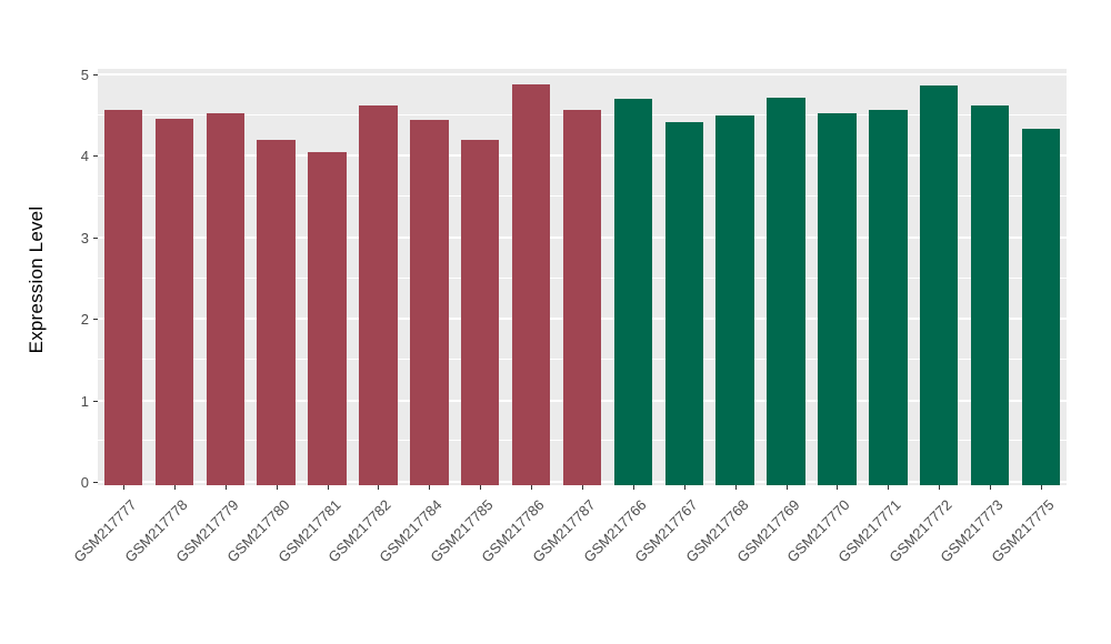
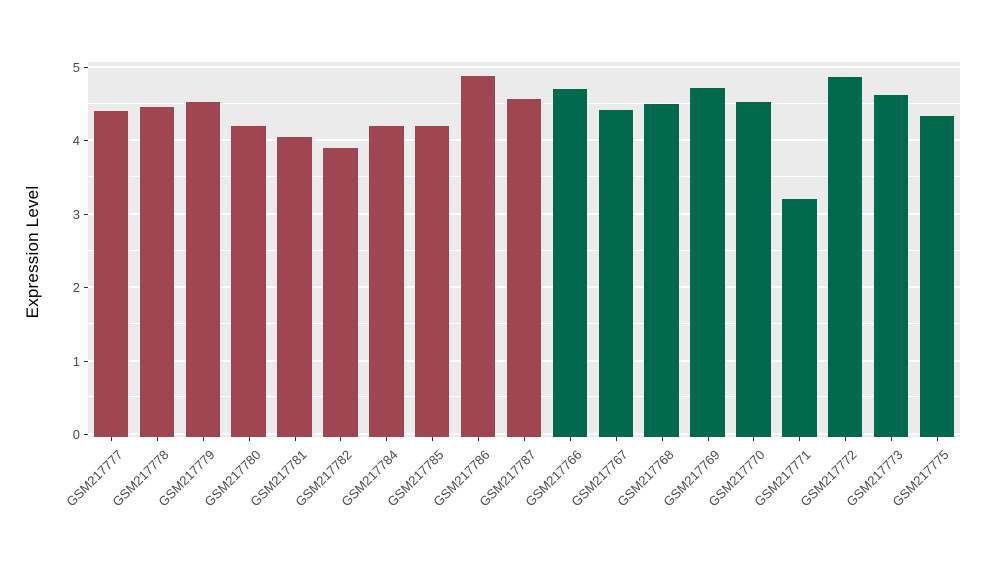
GSM217777: 4.6 -> 4.4
GSM217782: 4.6 -> 3.9
GSM217784: 4.4 -> 4.2
GSM217771: 4.6 -> 3.2
